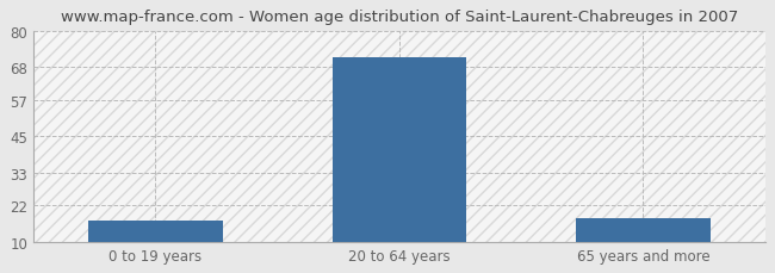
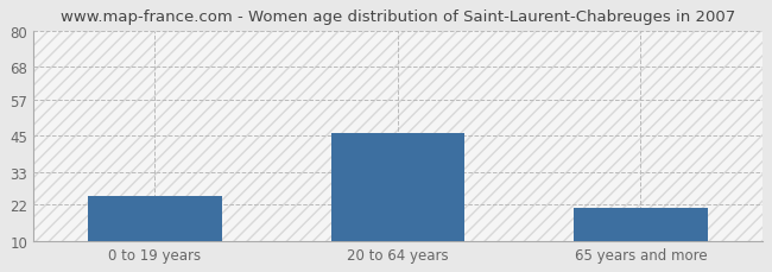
0 to 19 years: 17 -> 25
20 to 64 years: 71 -> 46
65 years and more: 18 -> 21
